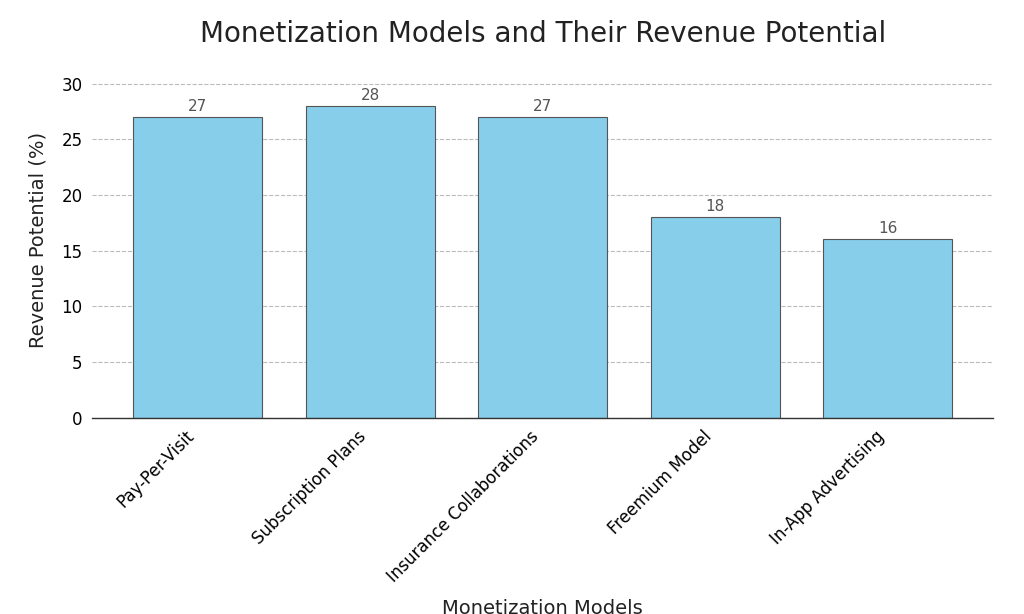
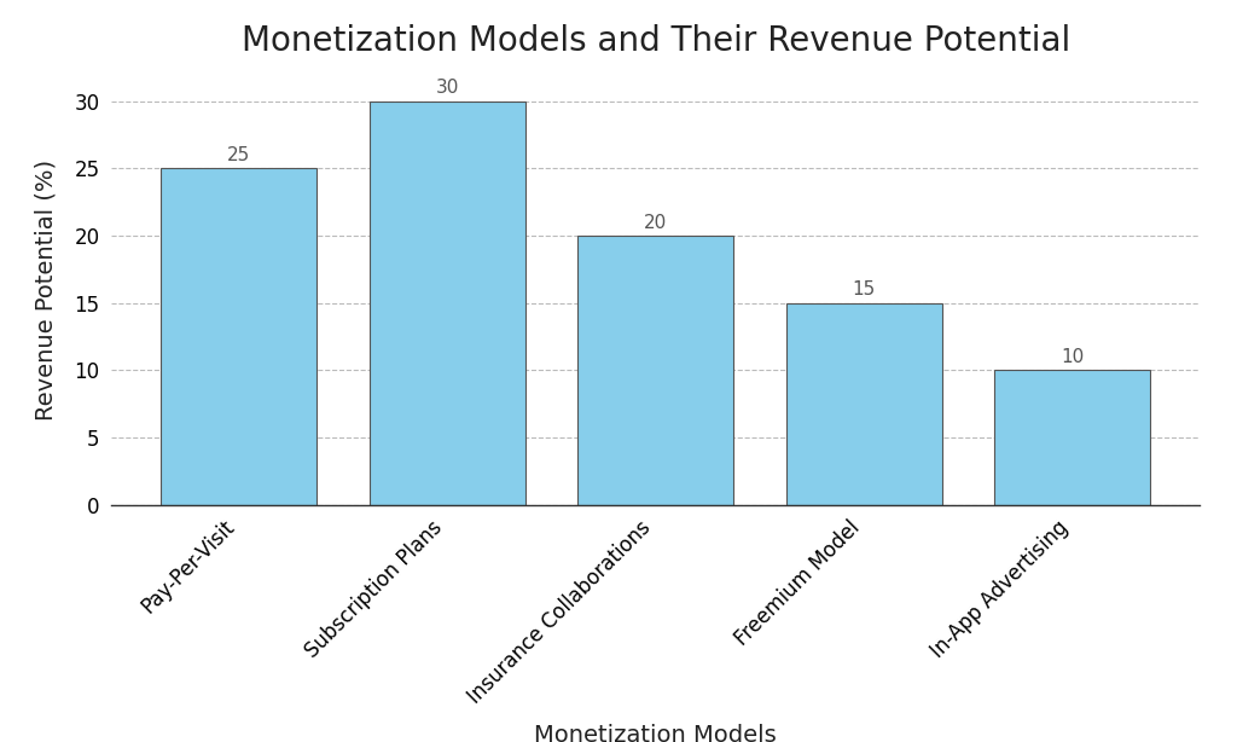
Pay-Per-Visit: 27 -> 25
Subscription Plans: 28 -> 30
Insurance Collaborations: 27 -> 20
Freemium Model: 18 -> 15
In-App Advertising: 16 -> 10
